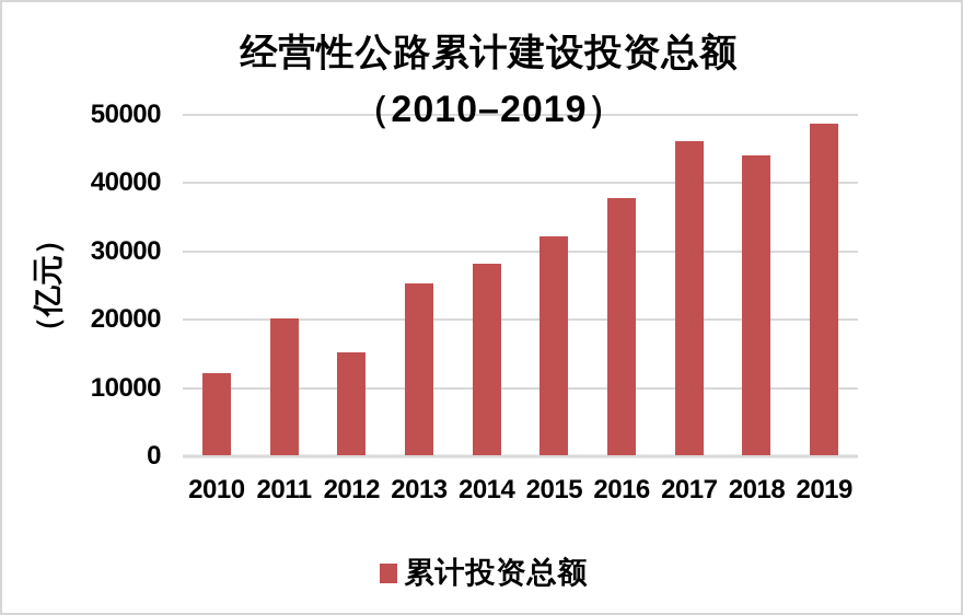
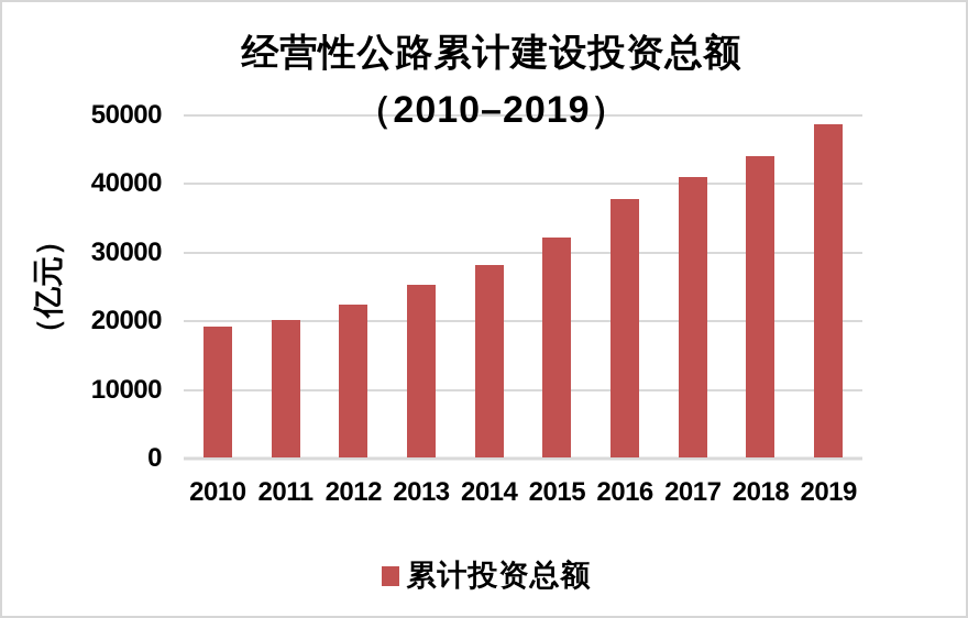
2010: 12000 -> 19000
2012: 15000 -> 22000
2017: 46000 -> 41000
